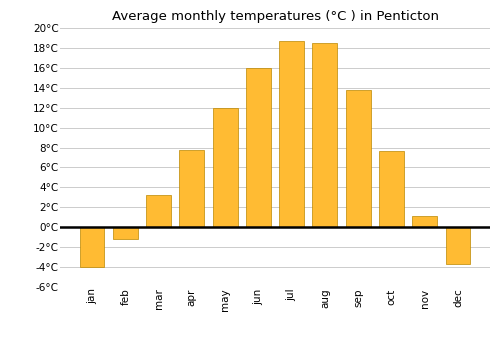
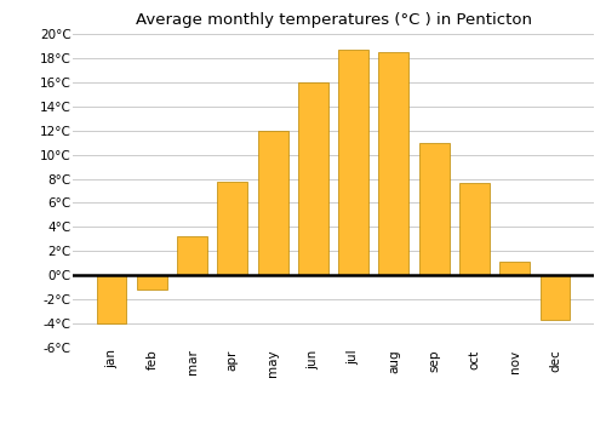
sep: 13.8°C -> 11.0°C
